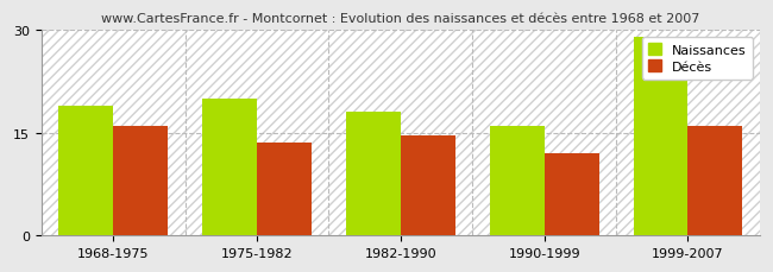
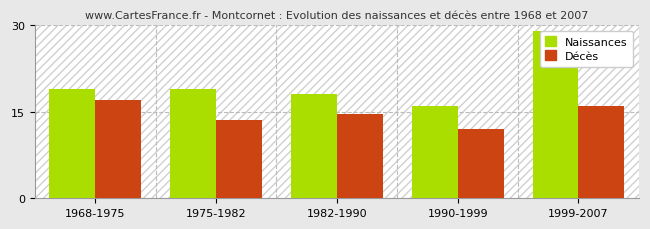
Décès/1968-1975: 16.0 -> 17.0
Naissances/1975-1982: 20 -> 19
